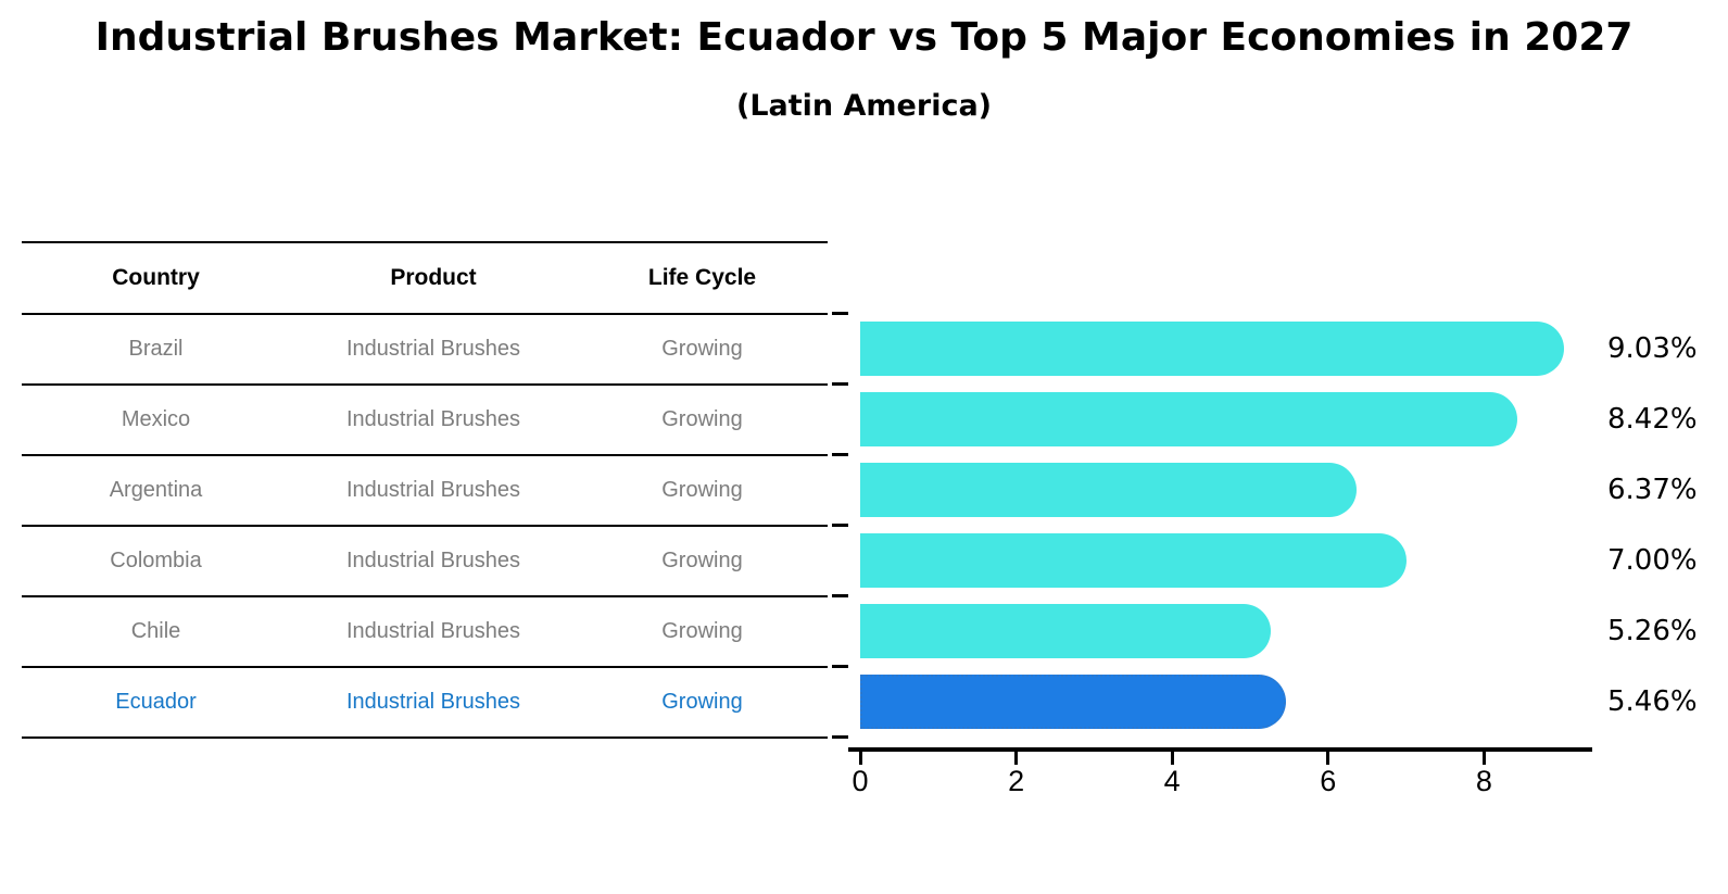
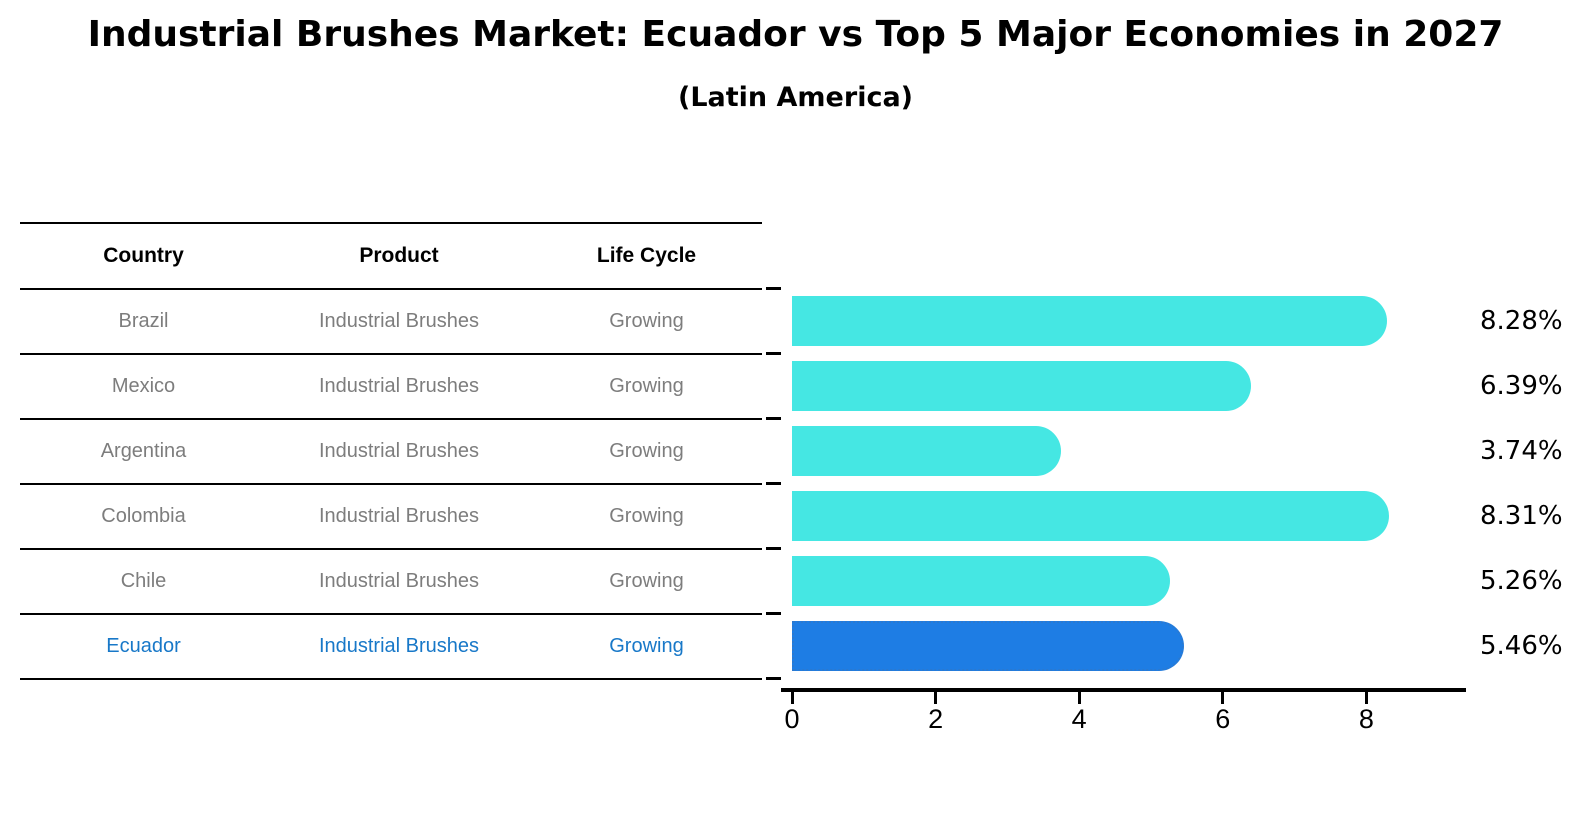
Brazil: 9.03% -> 8.28%
Mexico: 8.42% -> 6.39%
Argentina: 6.37% -> 3.74%
Colombia: 7.00% -> 8.31%
